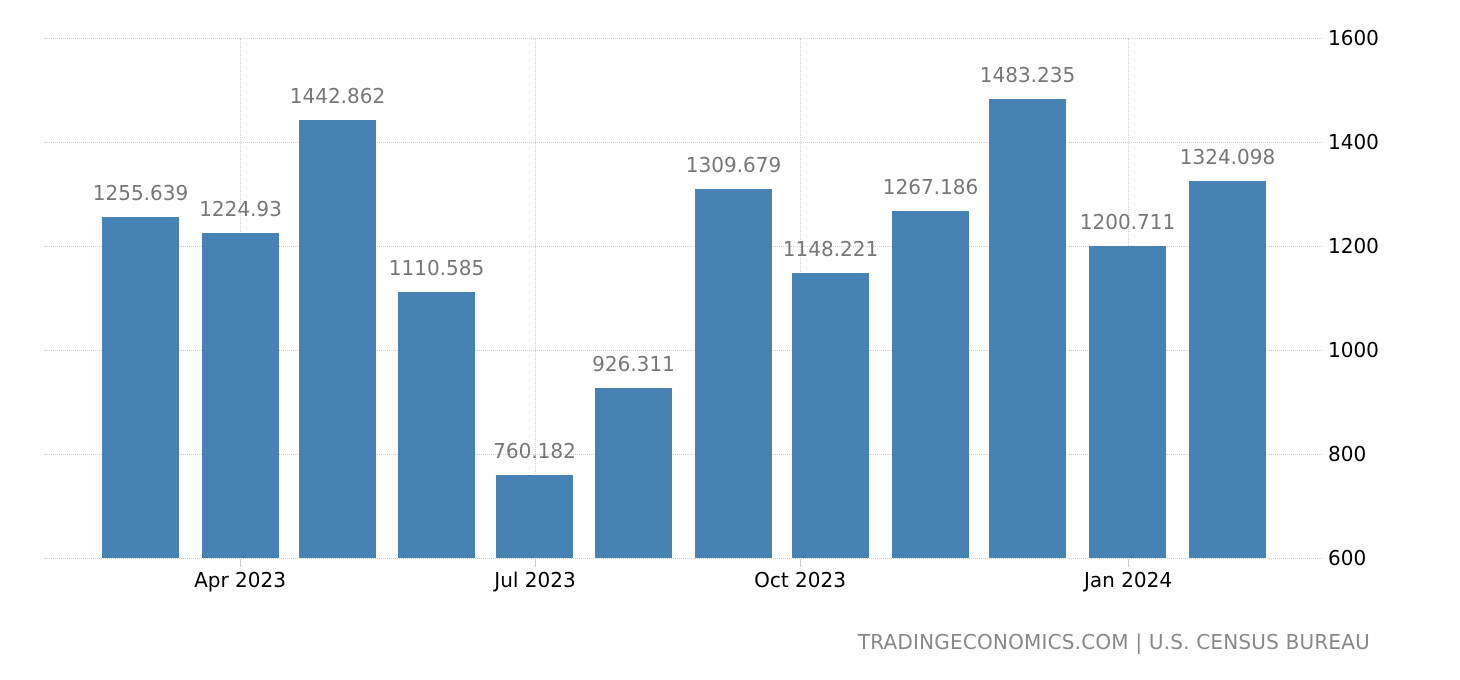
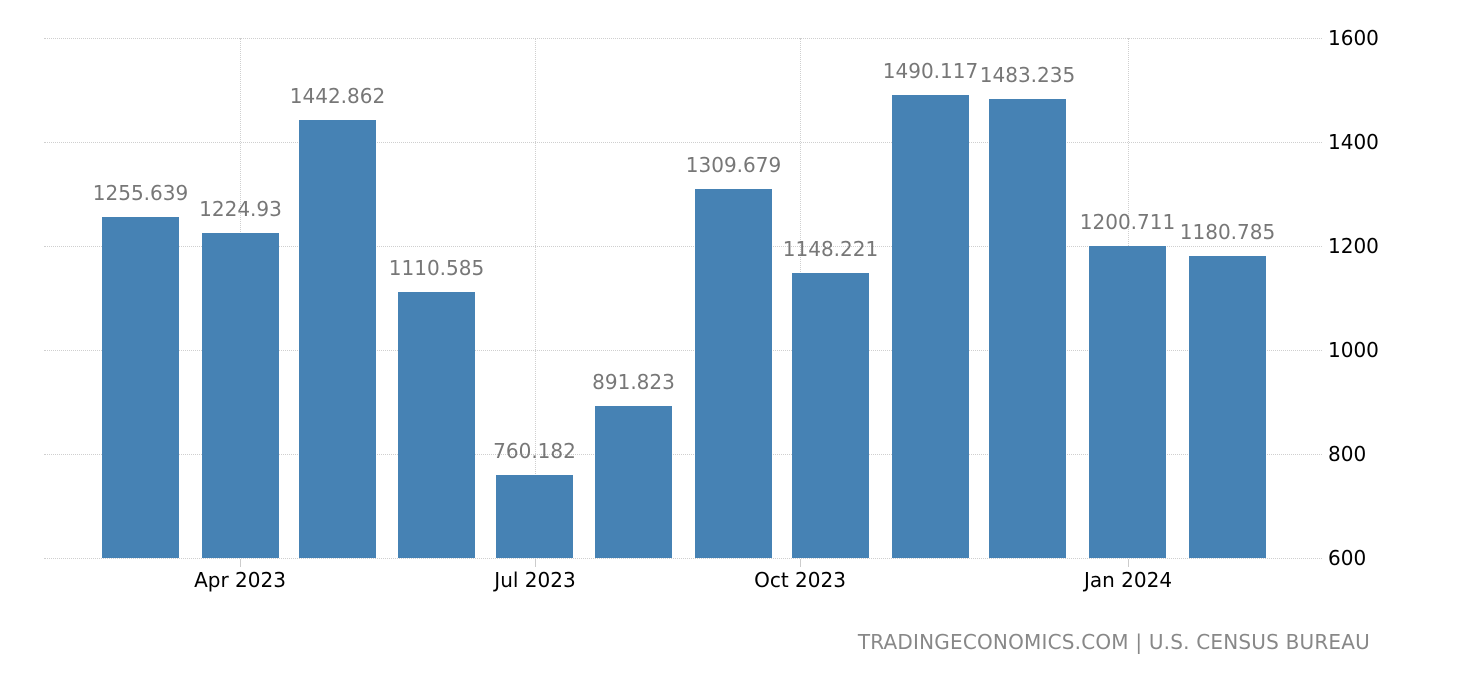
Jul 2023: 926.311 -> 891.823
Oct 2023: 1267.186 -> 1490.117
Jan 2024: 1324.098 -> 1180.785
